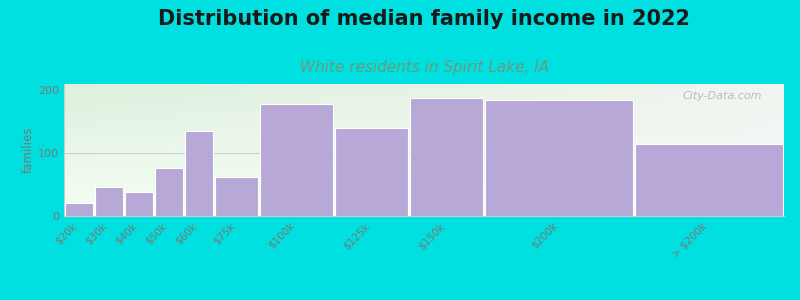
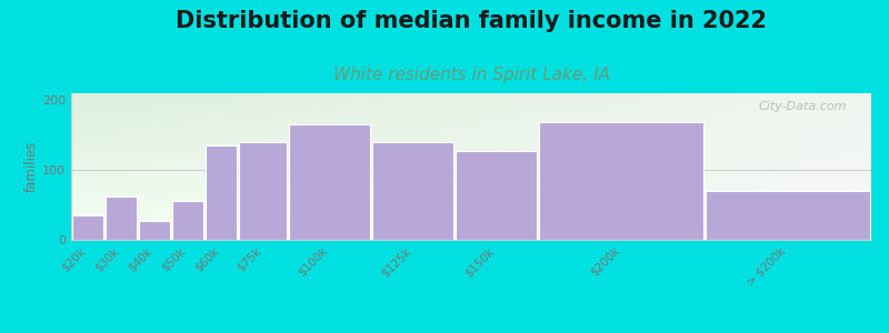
$20k: 20 -> 35
$30k: 46 -> 62
$40k: 38 -> 27
$50k: 76 -> 55
$75k: 62 -> 140
$100k: 178 -> 165
$150k: 188 -> 128
$200k: 184 -> 168
> $200k: 114 -> 70
